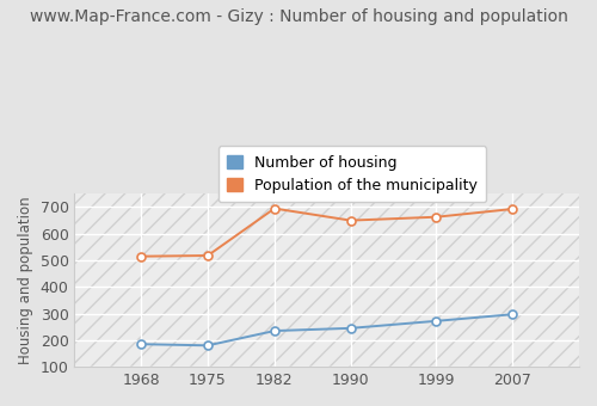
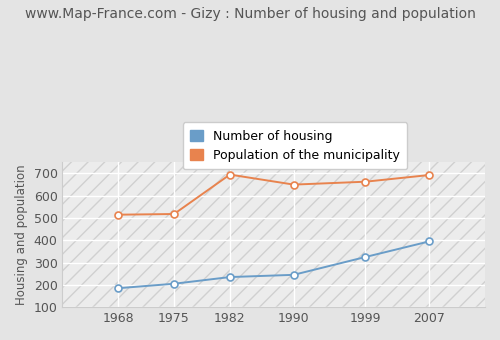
Number of housing/1975: 180 -> 205
Number of housing/1999: 272 -> 325
Number of housing/2007: 297 -> 395
